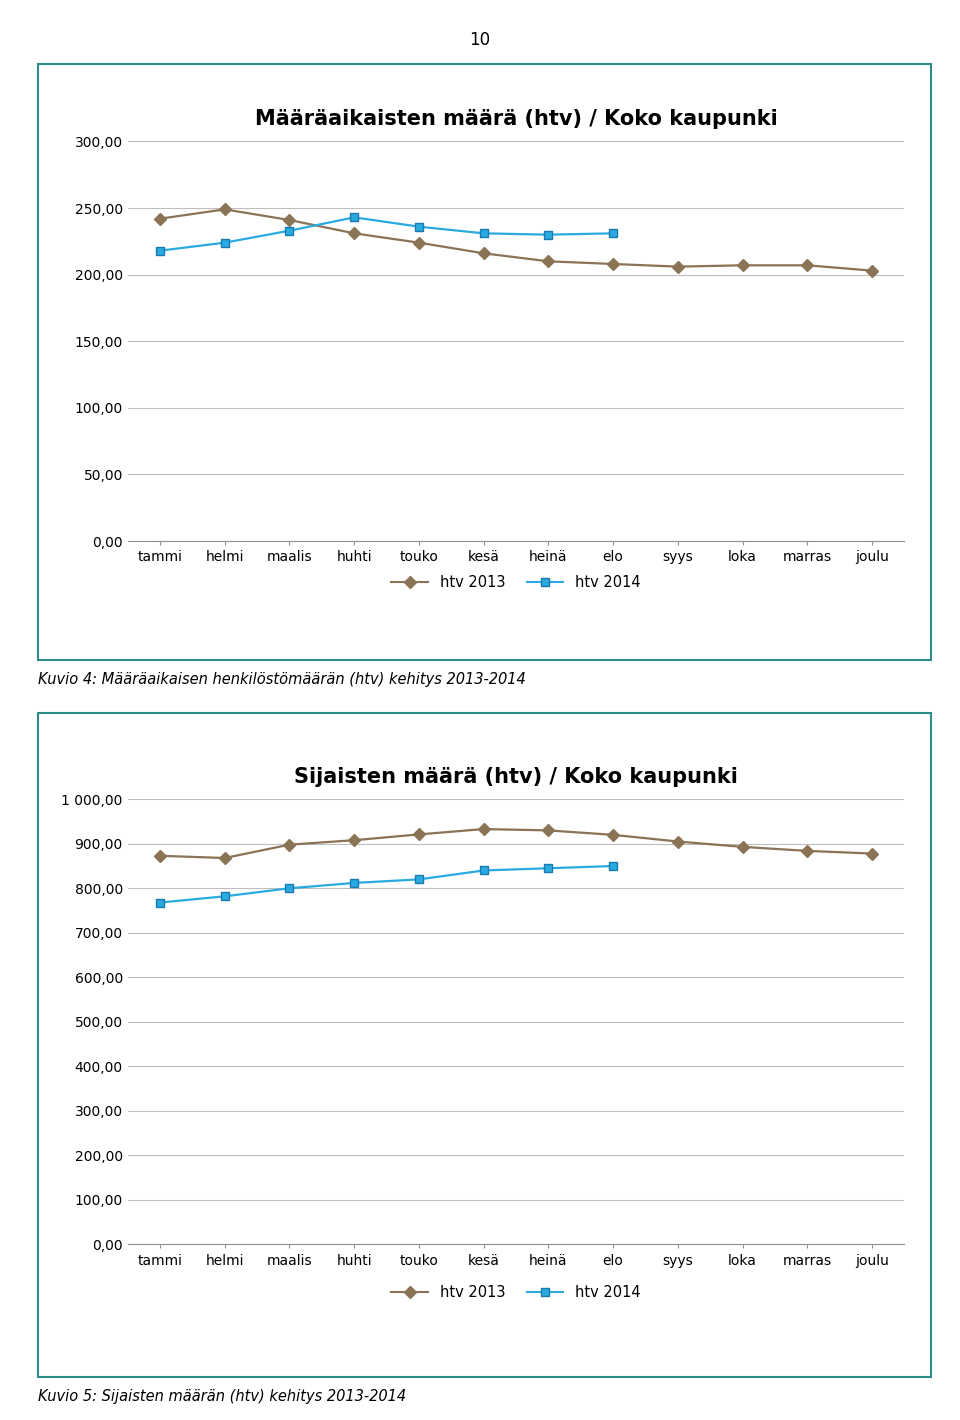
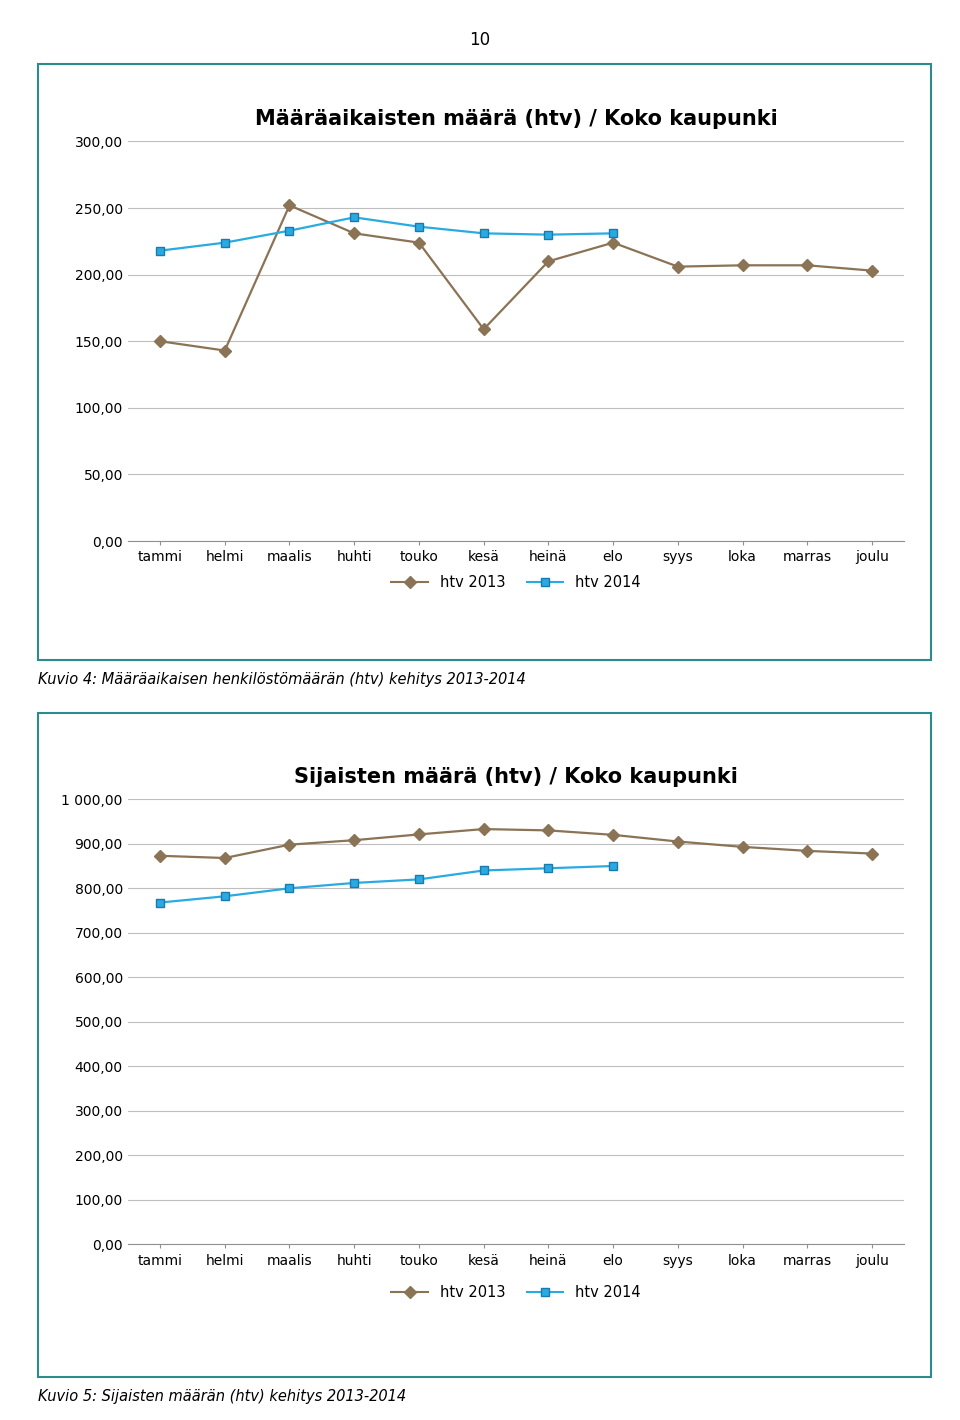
Määräaikaisten määrä (htv) / Koko kaupunki/htv 2013/tammi: 242 -> 150
Määräaikaisten määrä (htv) / Koko kaupunki/htv 2013/helmi: 249 -> 143
Määräaikaisten määrä (htv) / Koko kaupunki/htv 2013/maalis: 241 -> 252
Määräaikaisten määrä (htv) / Koko kaupunki/htv 2013/kesä: 216 -> 159
Määräaikaisten määrä (htv) / Koko kaupunki/htv 2013/elo: 208 -> 224
